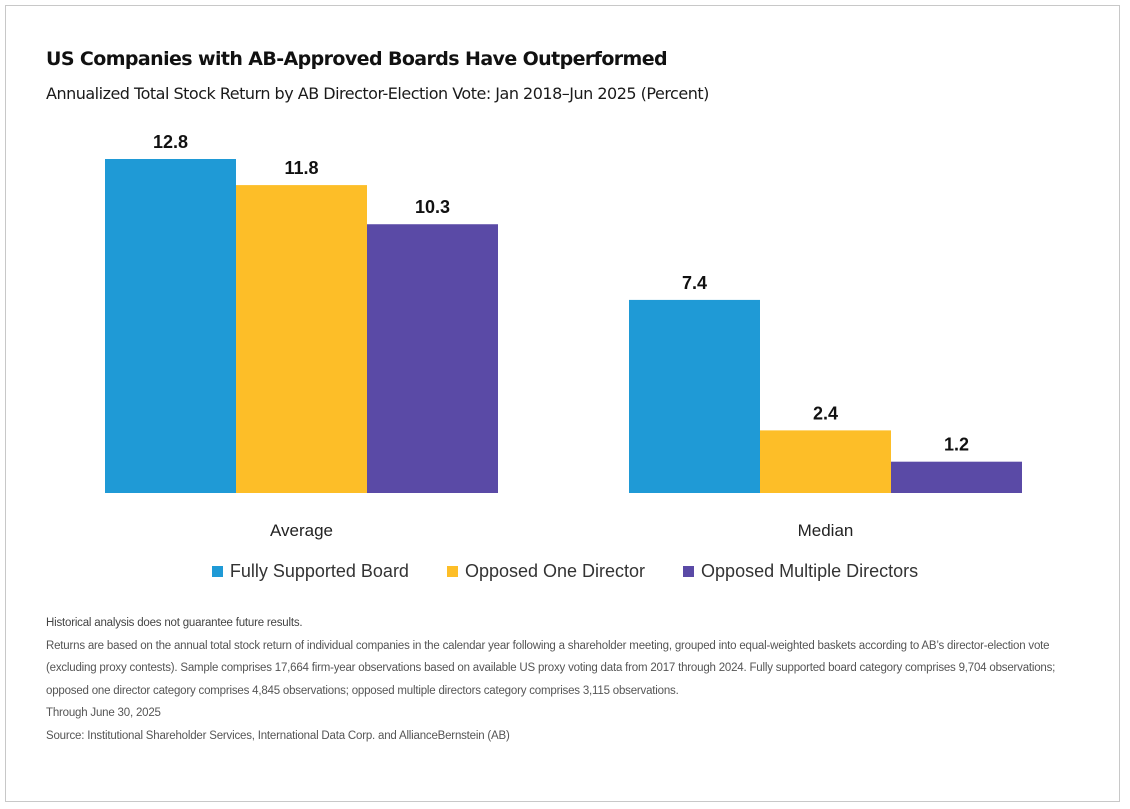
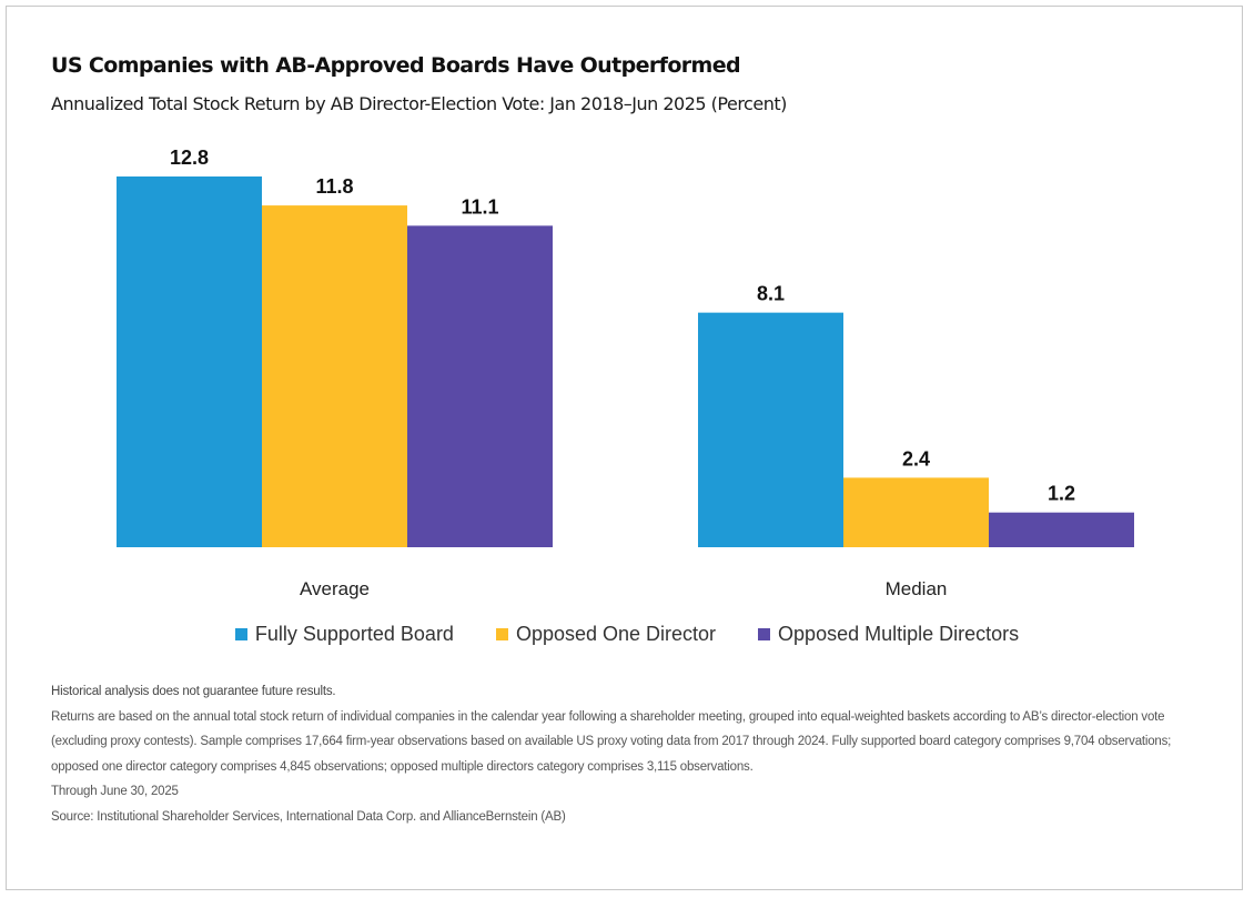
Opposed Multiple Directors/Average: 10.3 -> 11.1
Fully Supported Board/Median: 7.4 -> 8.1
